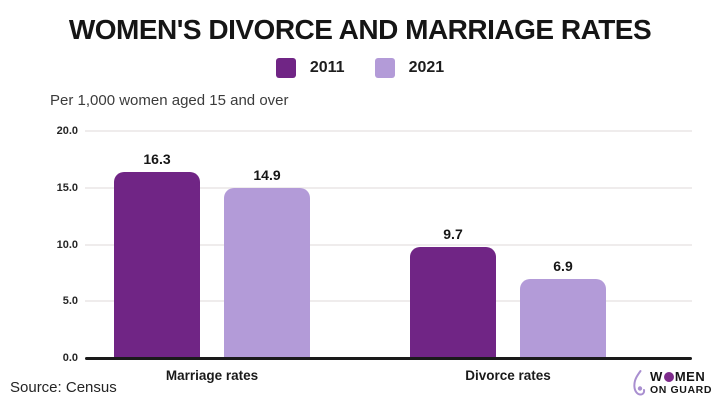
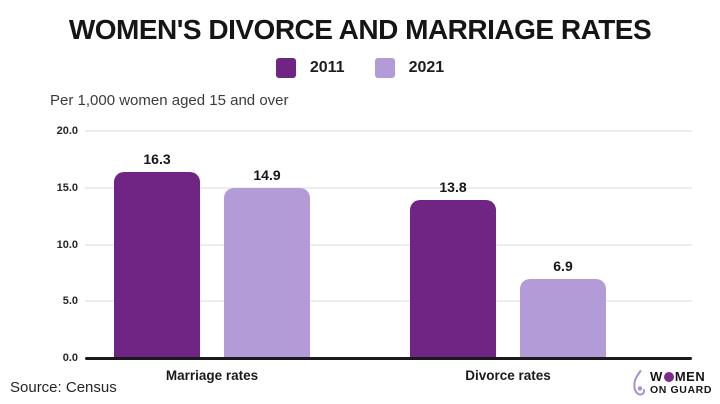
2011/Divorce rates: 9.7 -> 13.8
